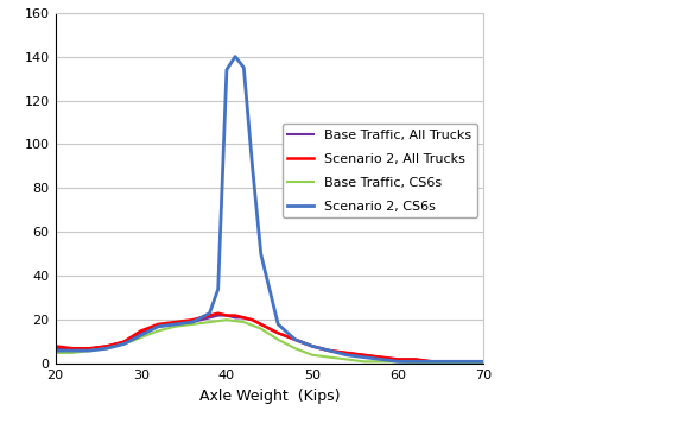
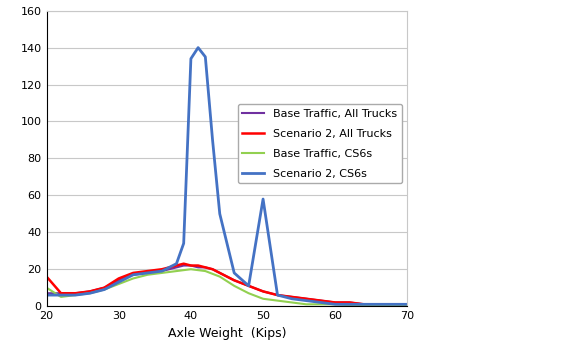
Scenario 2, All Trucks/20: 8 -> 16
Base Traffic, CS6s/20: 5 -> 10
Scenario 2, CS6s/50: 8 -> 58
